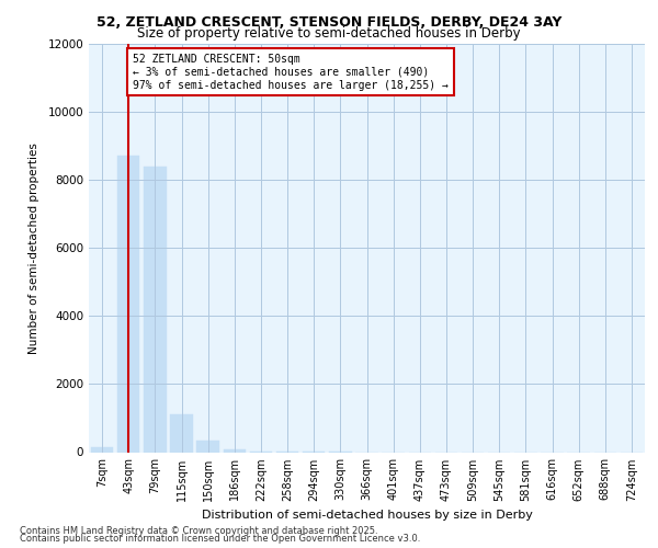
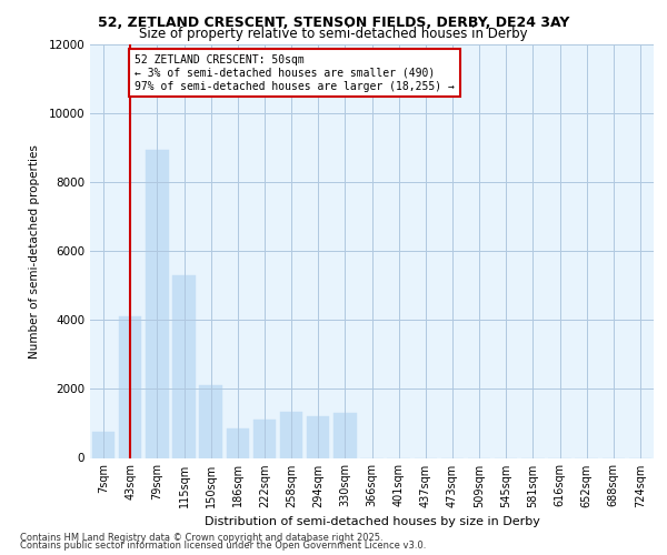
7sqm: 150 -> 750
43sqm: 8700 -> 4100
79sqm: 8400 -> 8950
115sqm: 1100 -> 5300
150sqm: 350 -> 2100
186sqm: 80 -> 850
222sqm: 20 -> 1100
258sqm: 0 -> 1350
294sqm: 0 -> 1200
330sqm: 0 -> 1300
